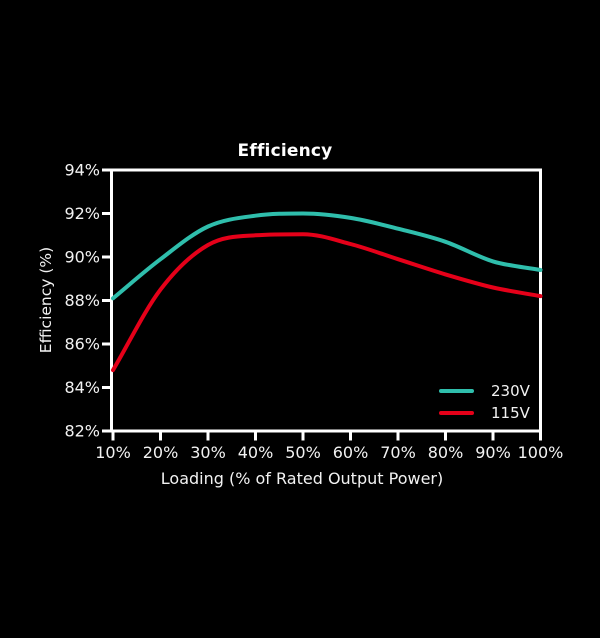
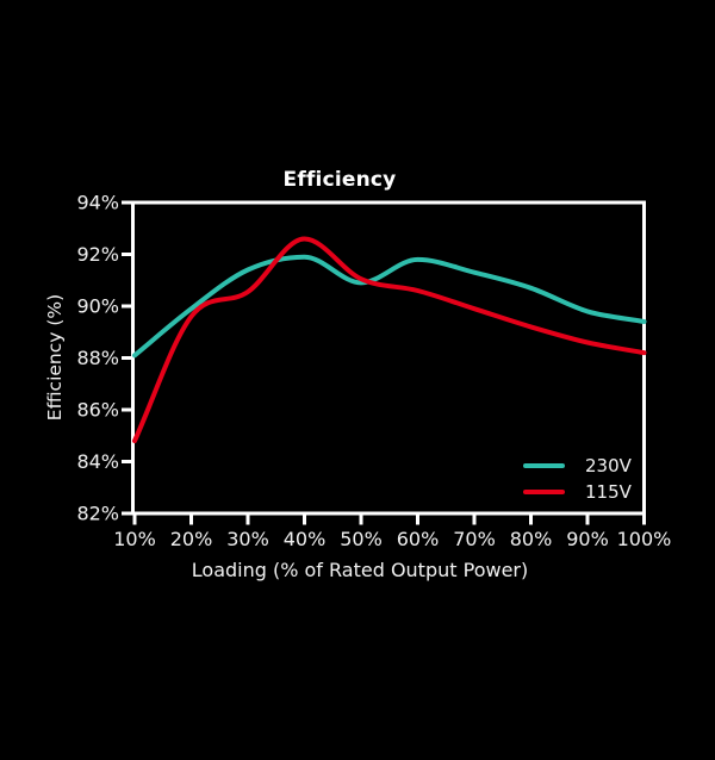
115V/20%: 88.5% -> 89.6%
115V/40%: 91.0% -> 92.6%
230V/50%: 92.0% -> 90.9%
